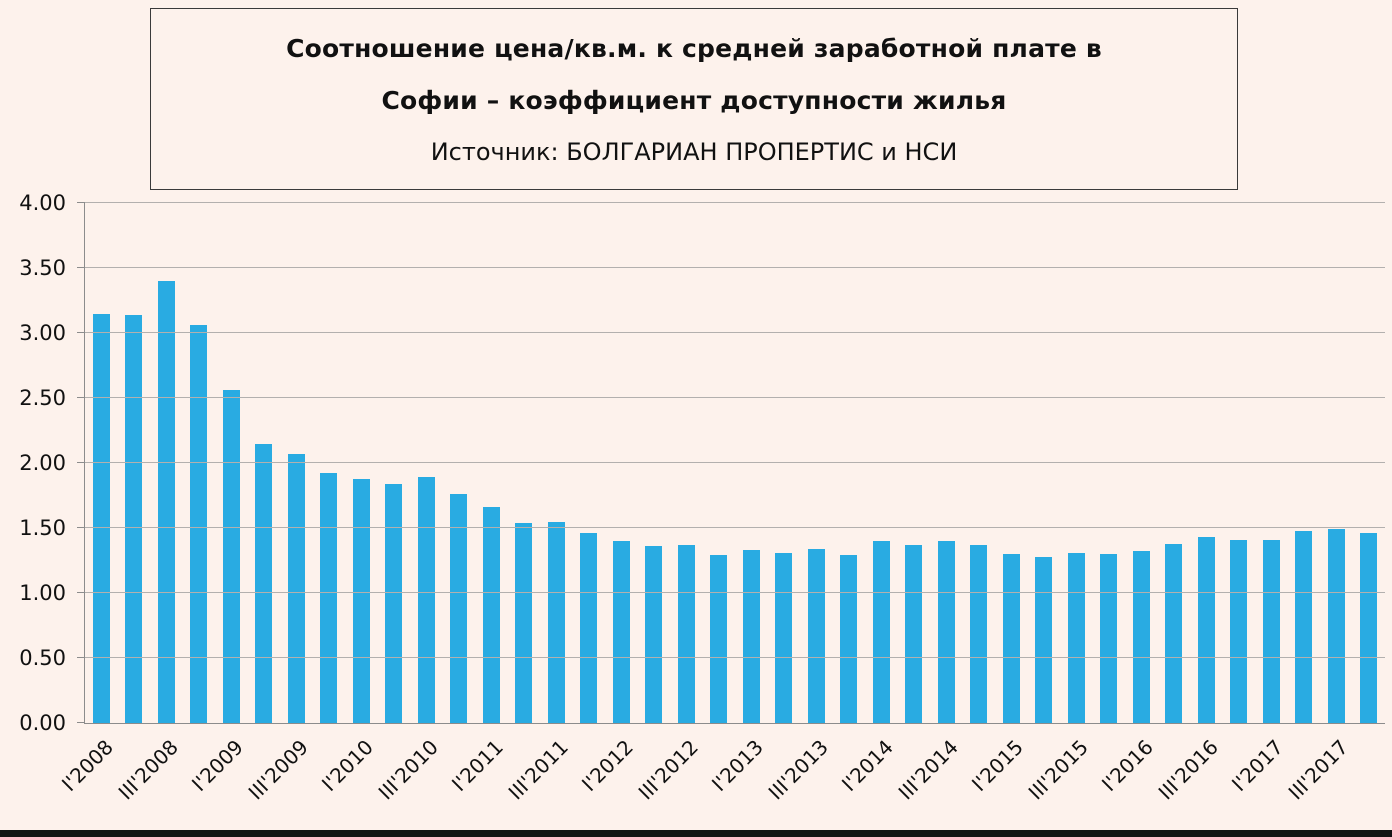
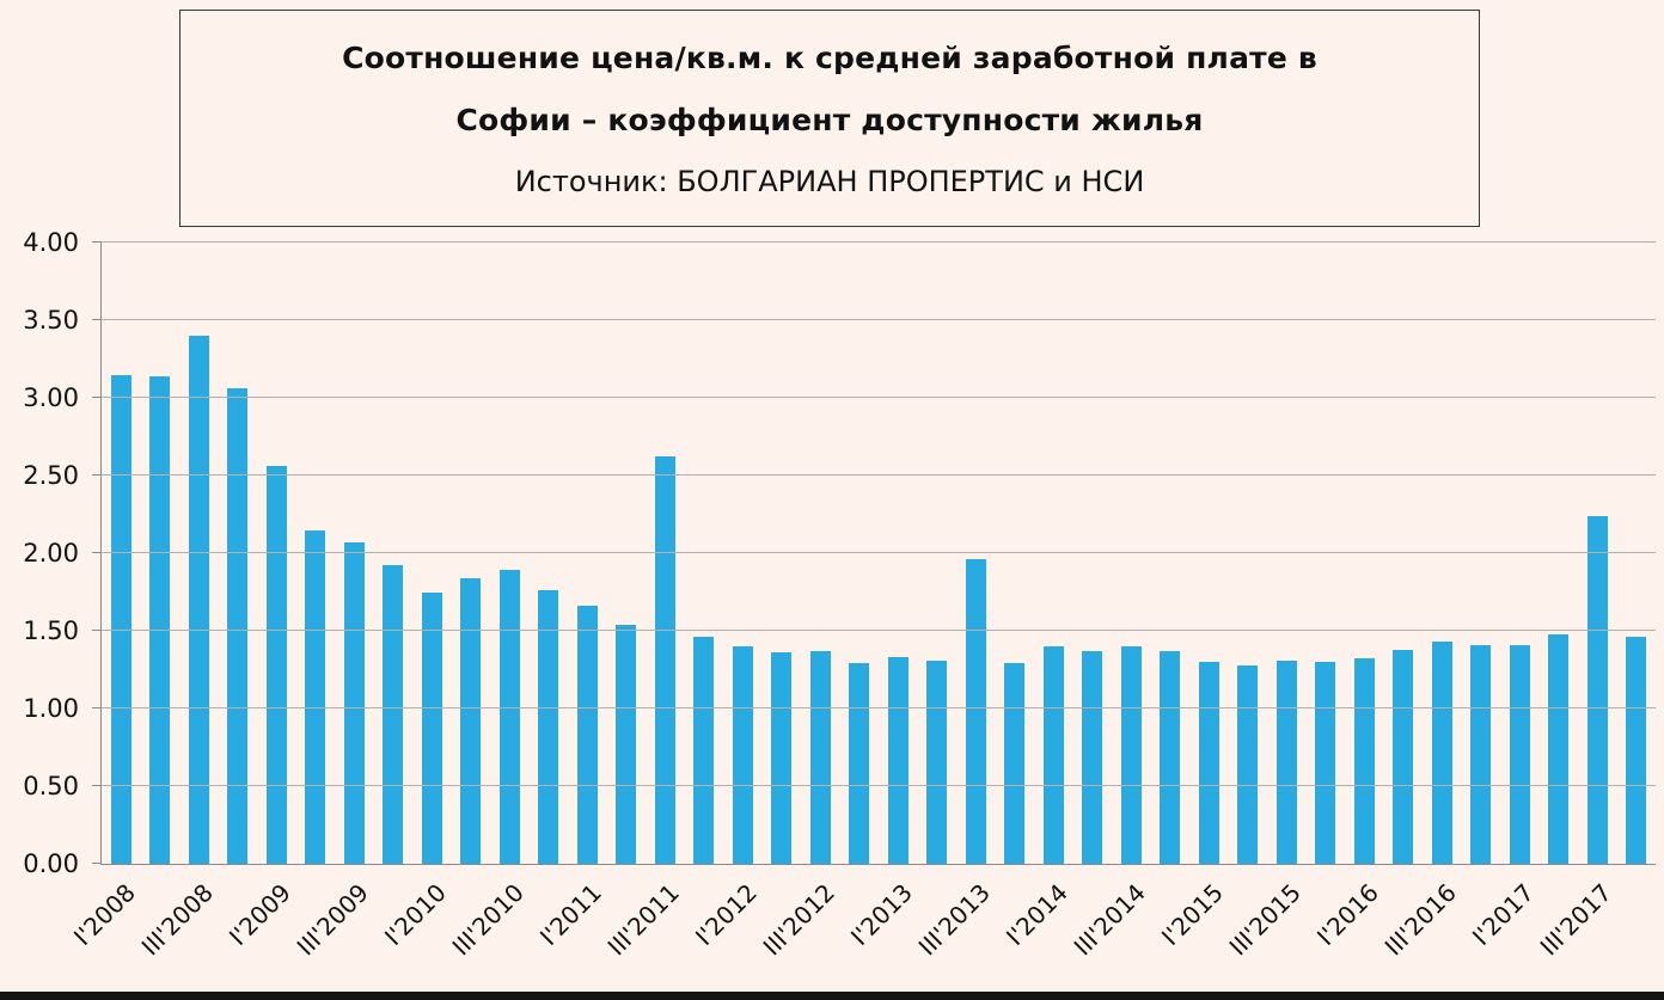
I'2010: 1.88 -> 1.75
III'2011: 1.55 -> 2.62
III'2013: 1.34 -> 1.96
III'2017: 1.49 -> 2.24
